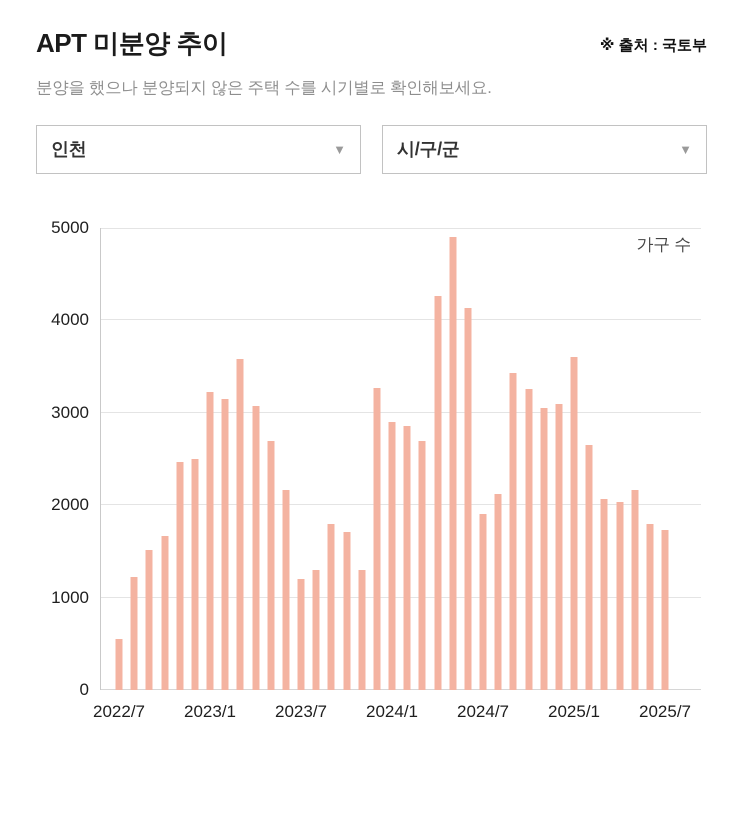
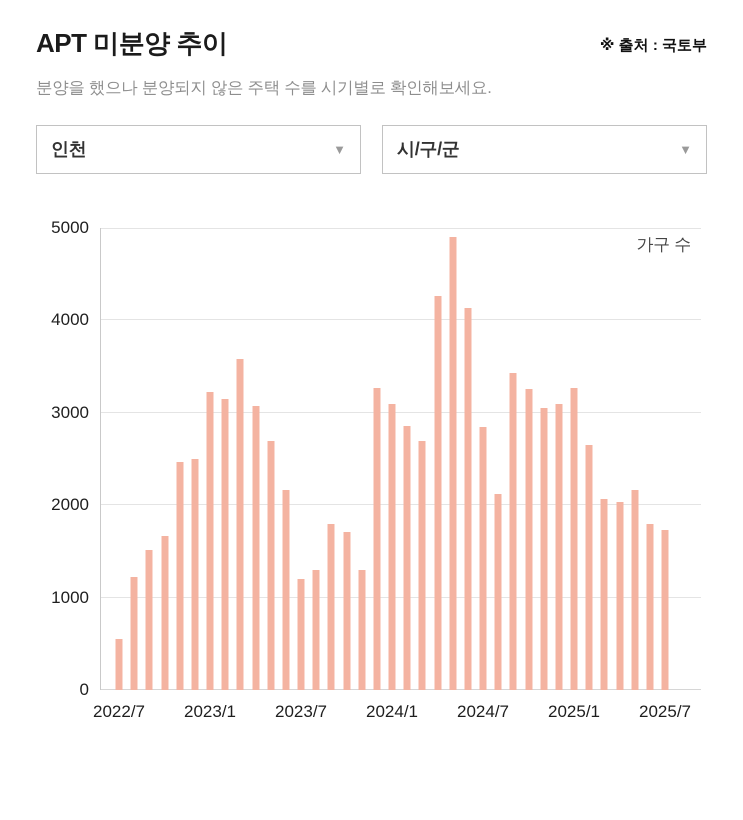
2024/1: 2900 -> 3100
2024/7: 1900 -> 2800
2025/1: 3600 -> 3300
